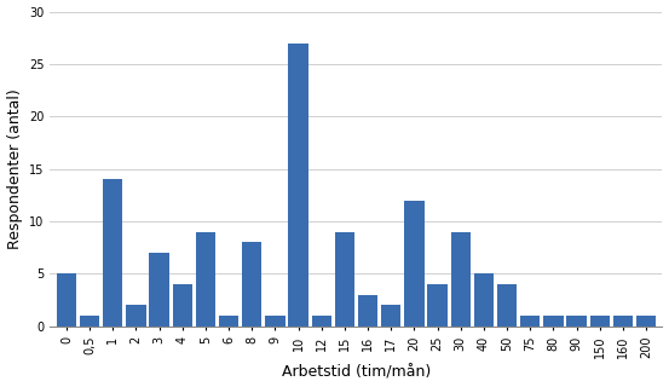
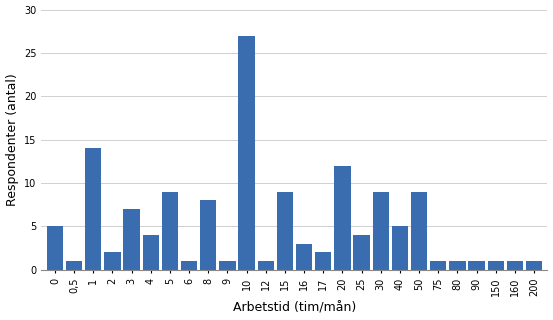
50: 4 -> 9
